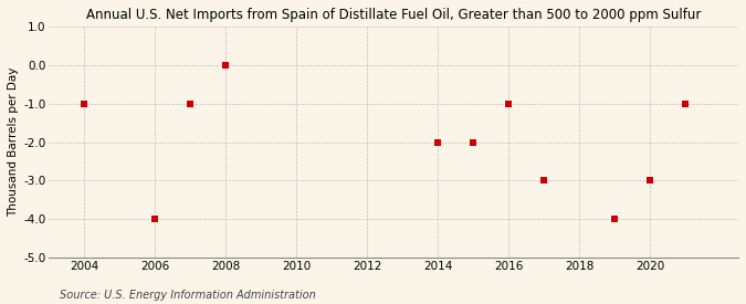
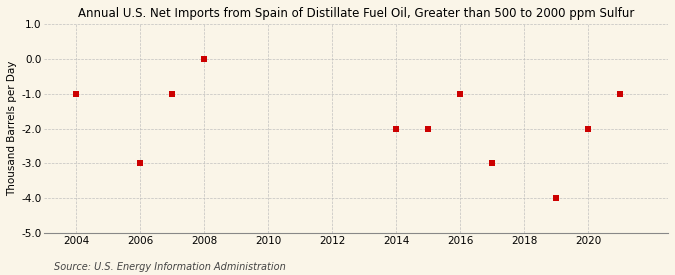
2006: -4 -> -3
2020: -3 -> -2
